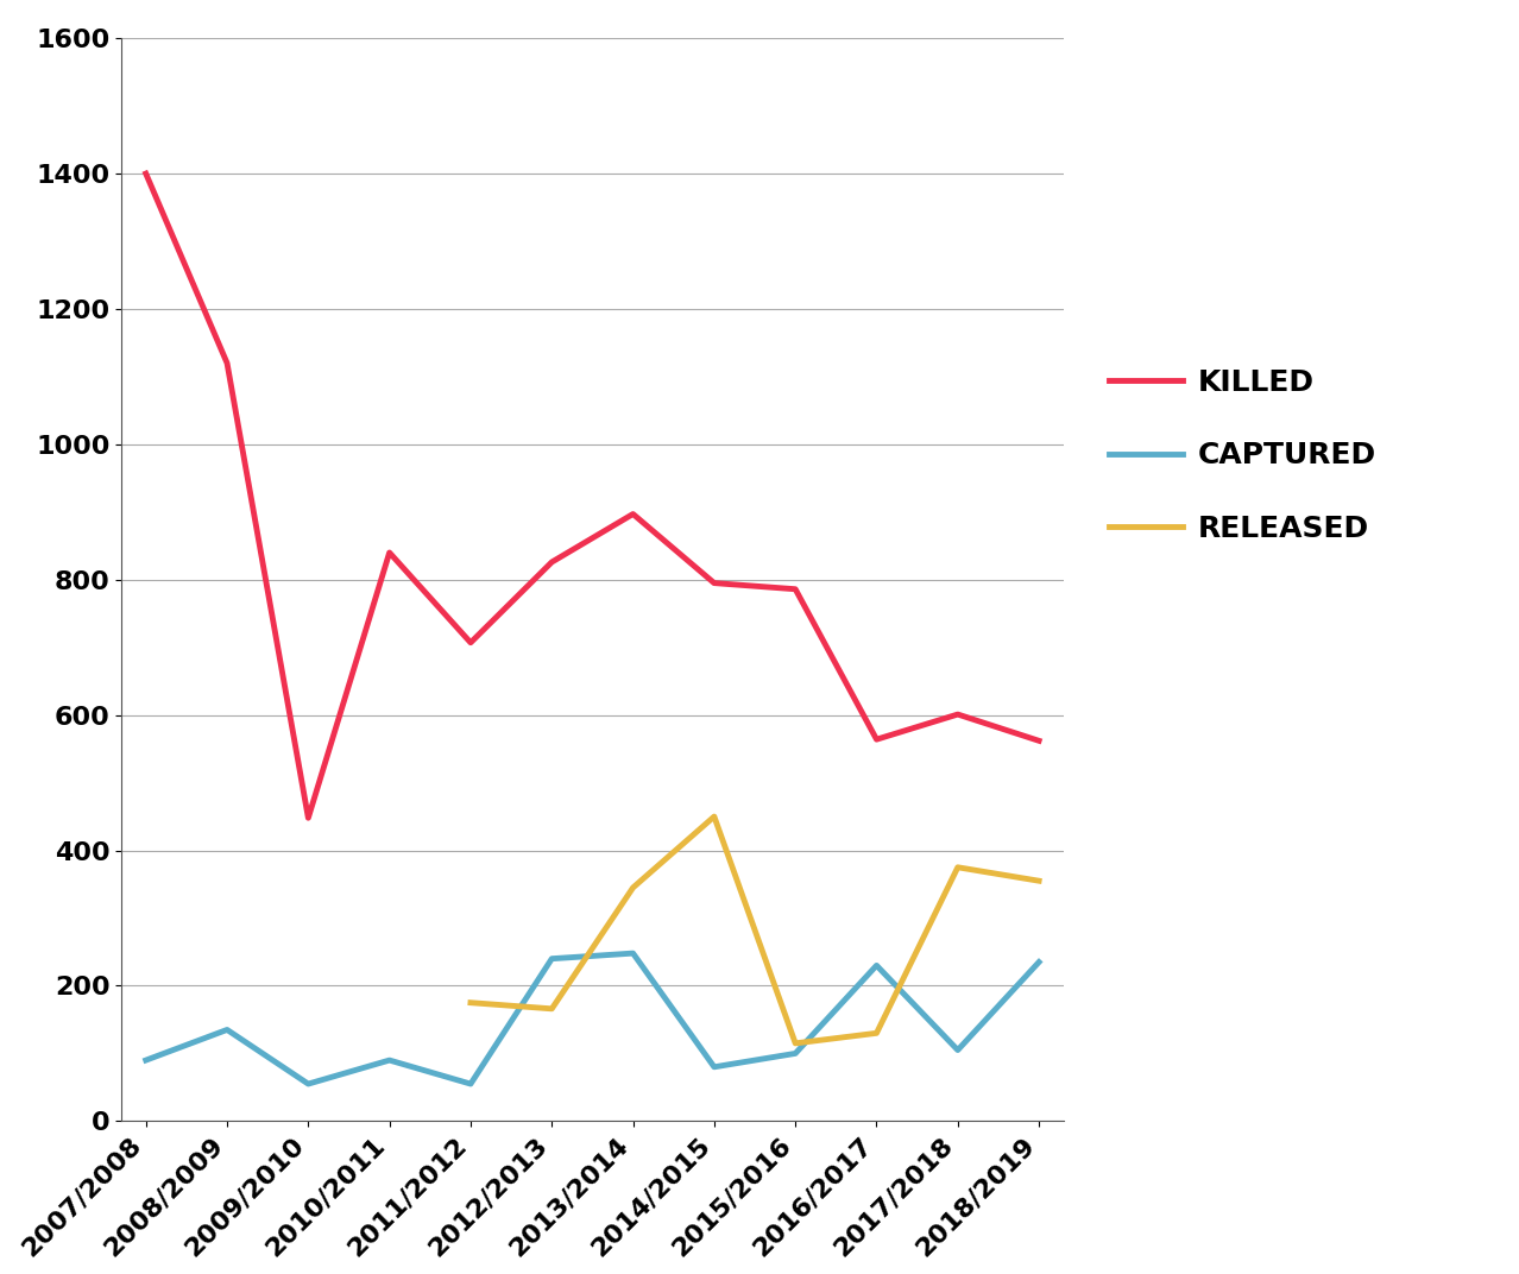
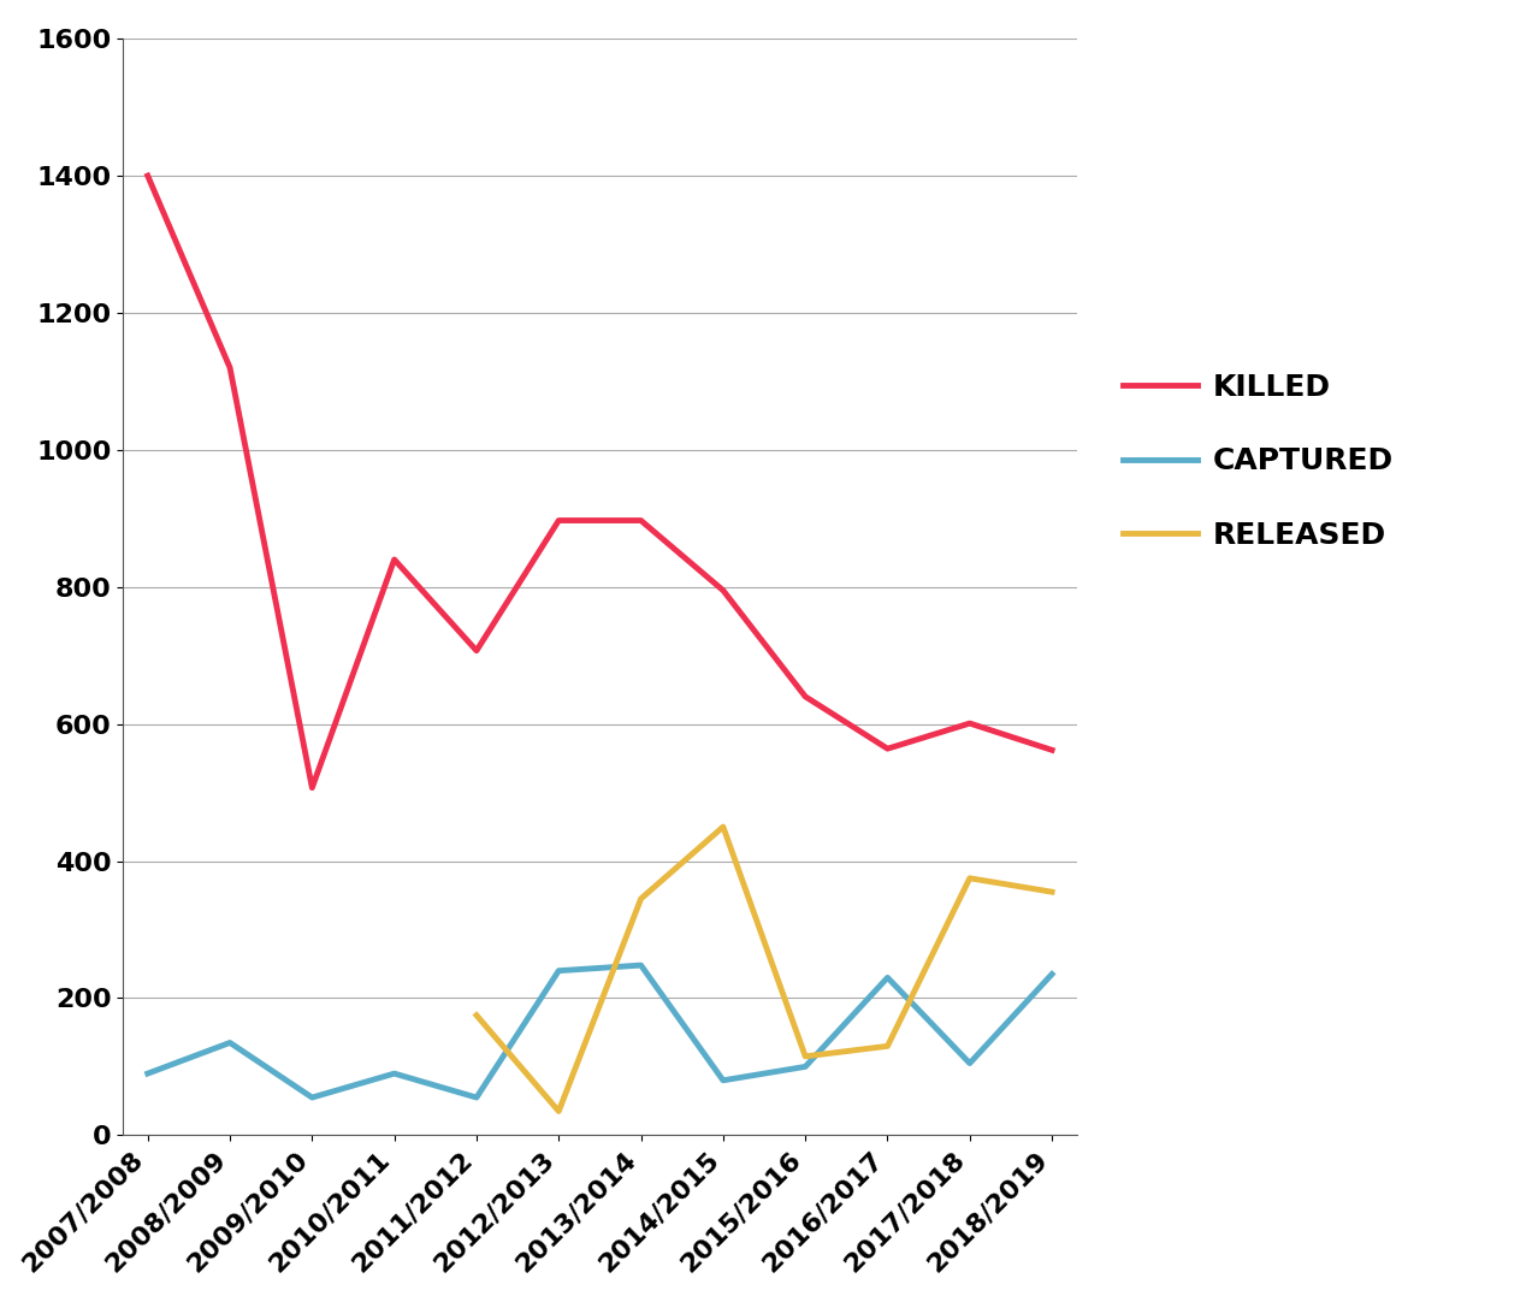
KILLED/2009/2010: 448 -> 507
KILLED/2012/2013: 826 -> 897
RELEASED/2012/2013: 166 -> 35
KILLED/2015/2016: 786 -> 640
